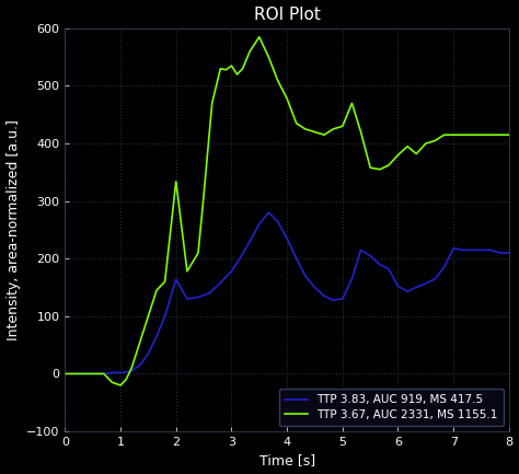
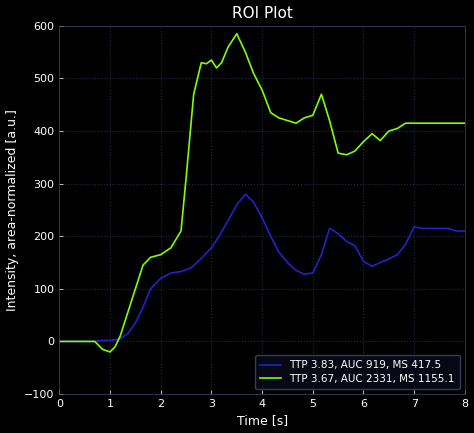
TTP 3.83, AUC 919, MS 417.5/2: 164 -> 120
TTP 3.67, AUC 2331, MS 1155.1/2: 334 -> 165
